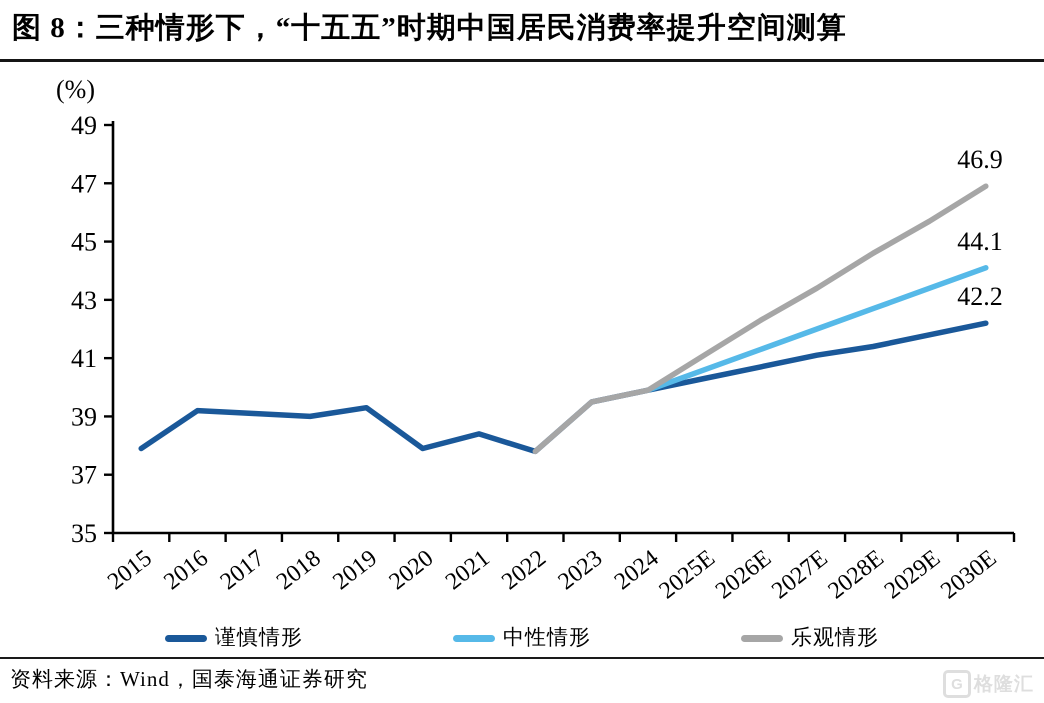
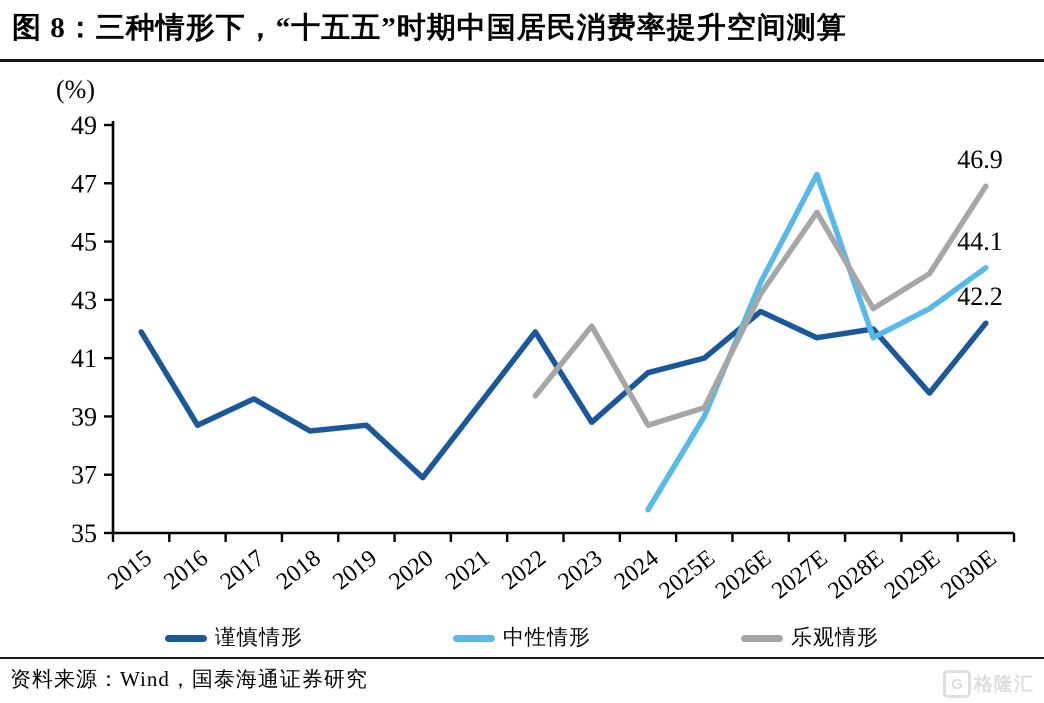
谨慎情形/2015: 37.9 -> 41.9
谨慎情形/2016: 39.2 -> 38.7
谨慎情形/2017: 39.1 -> 39.6
谨慎情形/2018: 39.0 -> 38.5
谨慎情形/2019: 39.3 -> 38.7
谨慎情形/2020: 37.9 -> 36.9
谨慎情形/2021: 38.4 -> 39.4
谨慎情形/2022: 37.8 -> 41.9
乐观情形/2022: 37.8 -> 39.7
谨慎情形/2023: 39.5 -> 38.8
乐观情形/2023: 39.5 -> 42.1
谨慎情形/2024: 39.9 -> 40.5
中性情形/2024: 39.9 -> 35.8
乐观情形/2024: 39.9 -> 38.7
谨慎情形/2025E: 40.3 -> 41.0
中性情形/2025E: 40.6 -> 39.0
乐观情形/2025E: 41.1 -> 39.3
谨慎情形/2026E: 40.7 -> 42.6
中性情形/2026E: 41.3 -> 43.6
乐观情形/2026E: 42.3 -> 43.2
谨慎情形/2027E: 41.1 -> 41.7
中性情形/2027E: 42.0 -> 47.3
乐观情形/2027E: 43.4 -> 46.0
谨慎情形/2028E: 41.4 -> 42.0
中性情形/2028E: 42.7 -> 41.7
乐观情形/2028E: 44.6 -> 42.7
谨慎情形/2029E: 41.8 -> 39.8
中性情形/2029E: 43.4 -> 42.7
乐观情形/2029E: 45.7 -> 43.9
